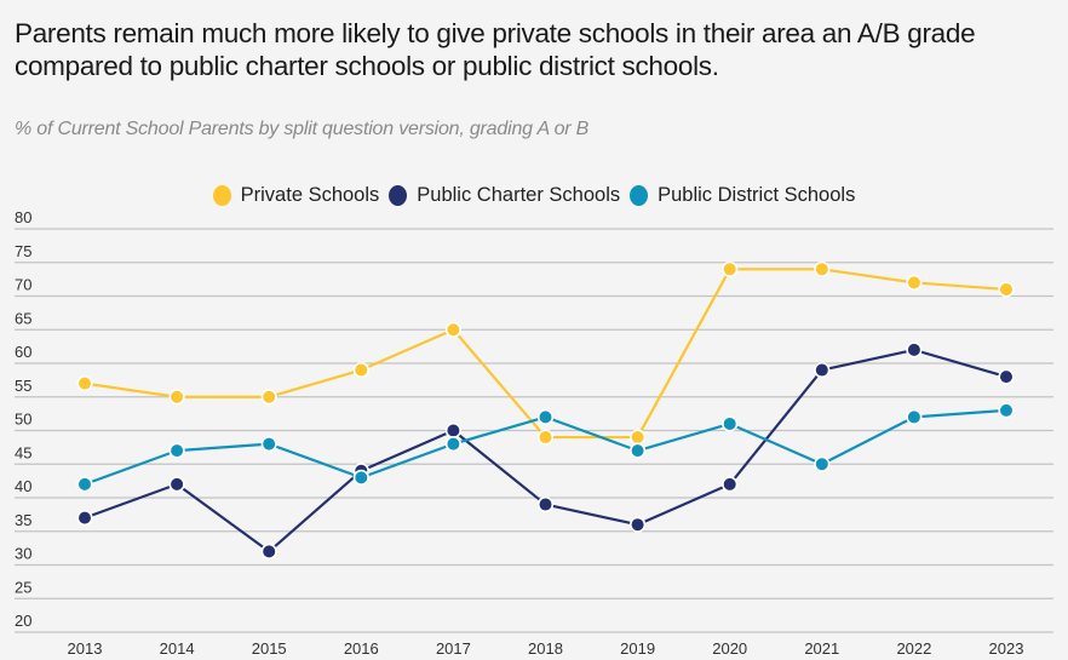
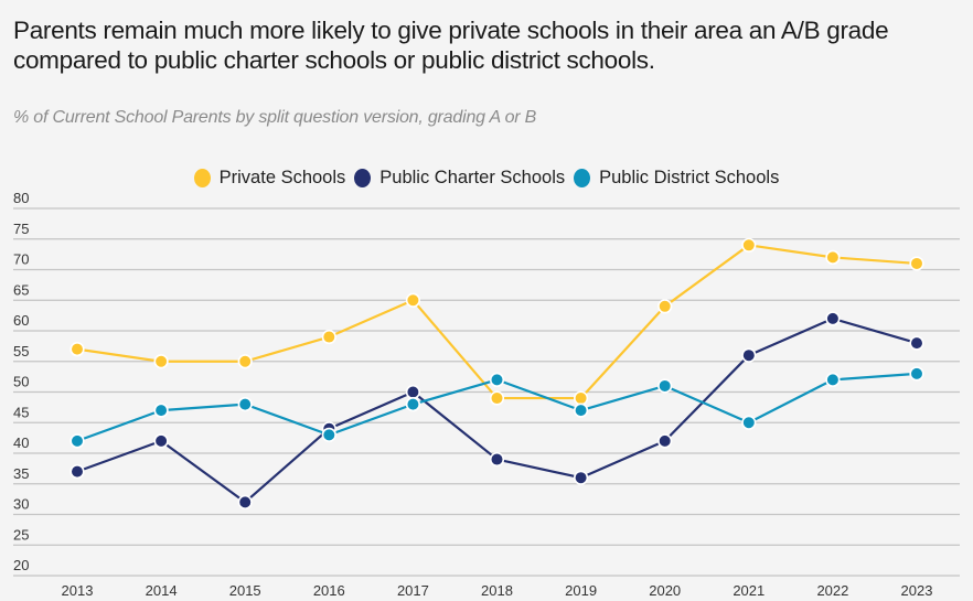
Private Schools/2020: 74 -> 64
Public Charter Schools/2021: 59 -> 56
